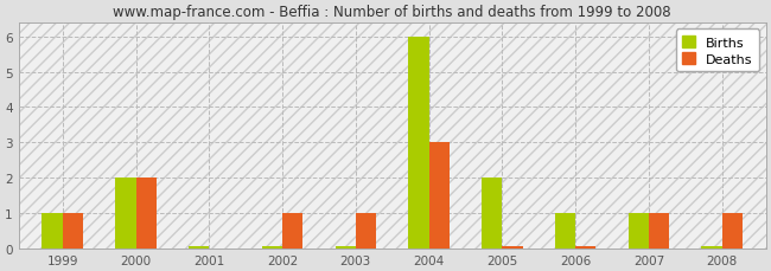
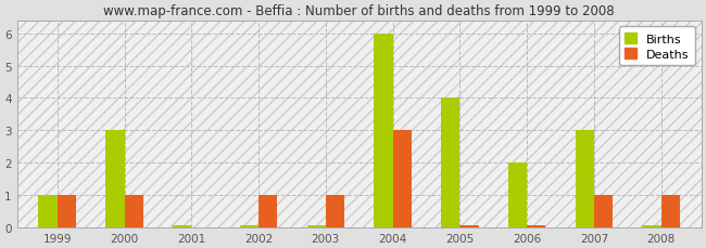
Births/2000: 2 -> 3
Deaths/2000: 2 -> 1
Births/2005: 2 -> 4
Births/2006: 1 -> 2
Births/2007: 1 -> 3
